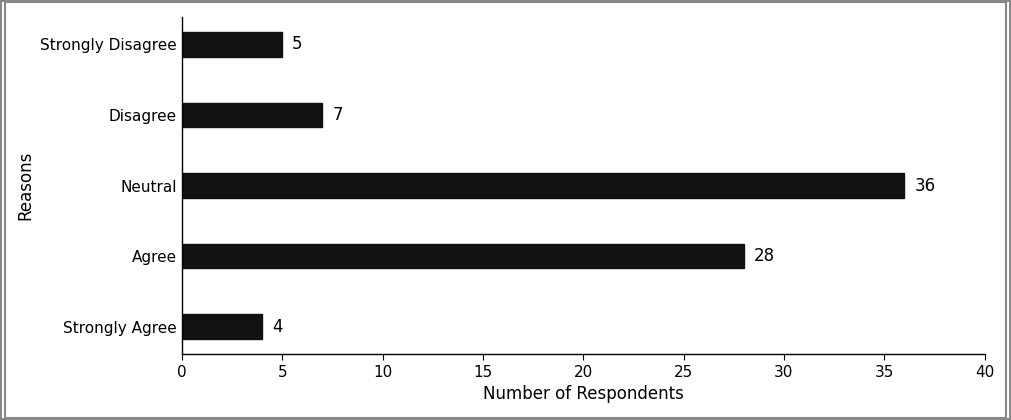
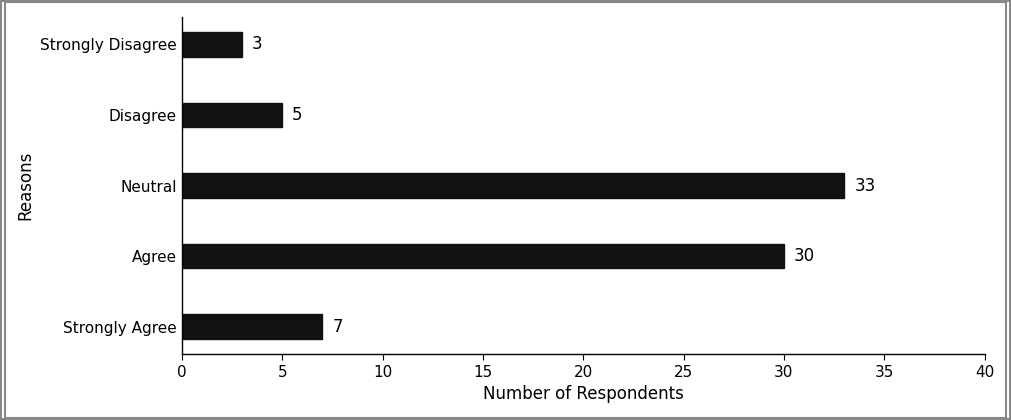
Strongly Disagree: 5 -> 3
Disagree: 7 -> 5
Neutral: 36 -> 33
Agree: 28 -> 30
Strongly Agree: 4 -> 7
